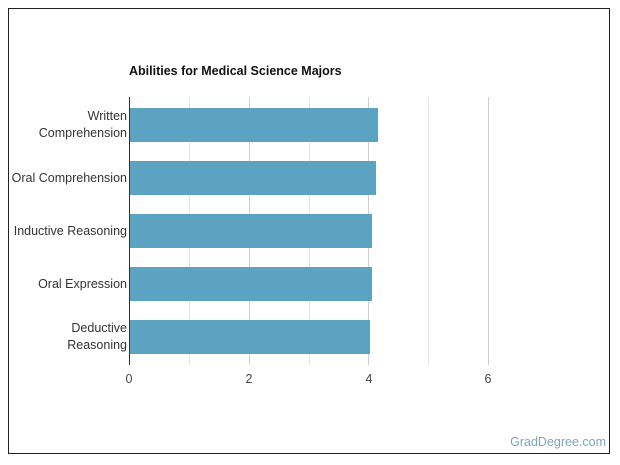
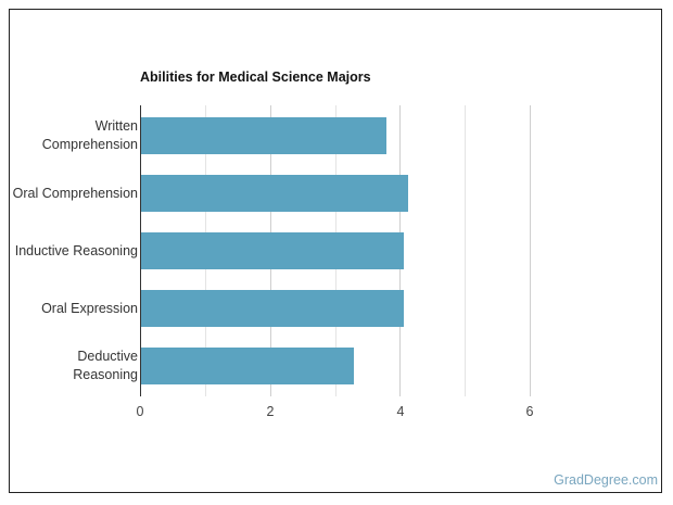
Written Comprehension: 4.2 -> 3.8
Deductive Reasoning: 4.0 -> 3.3
